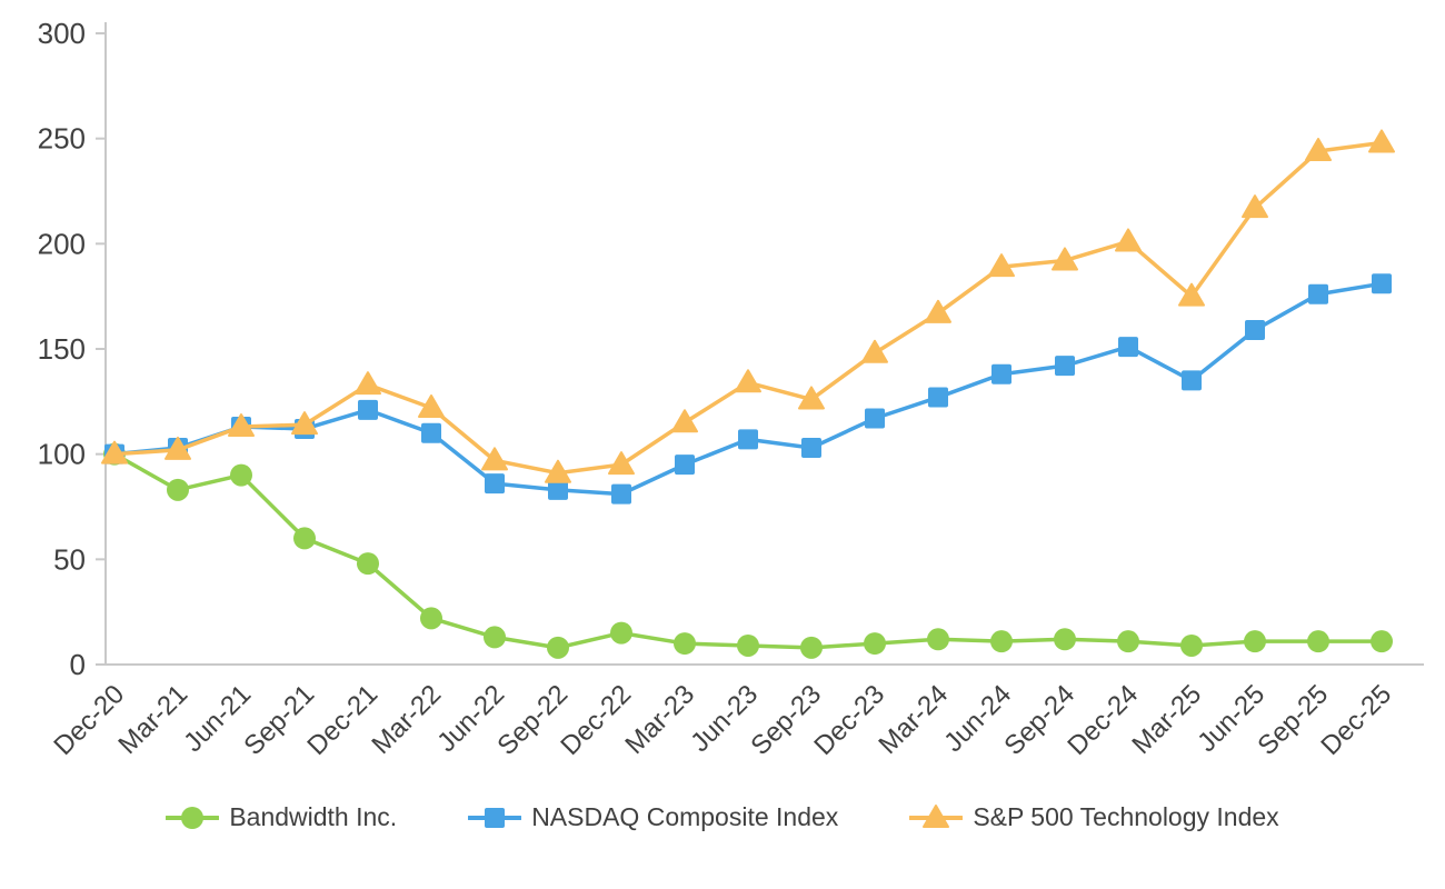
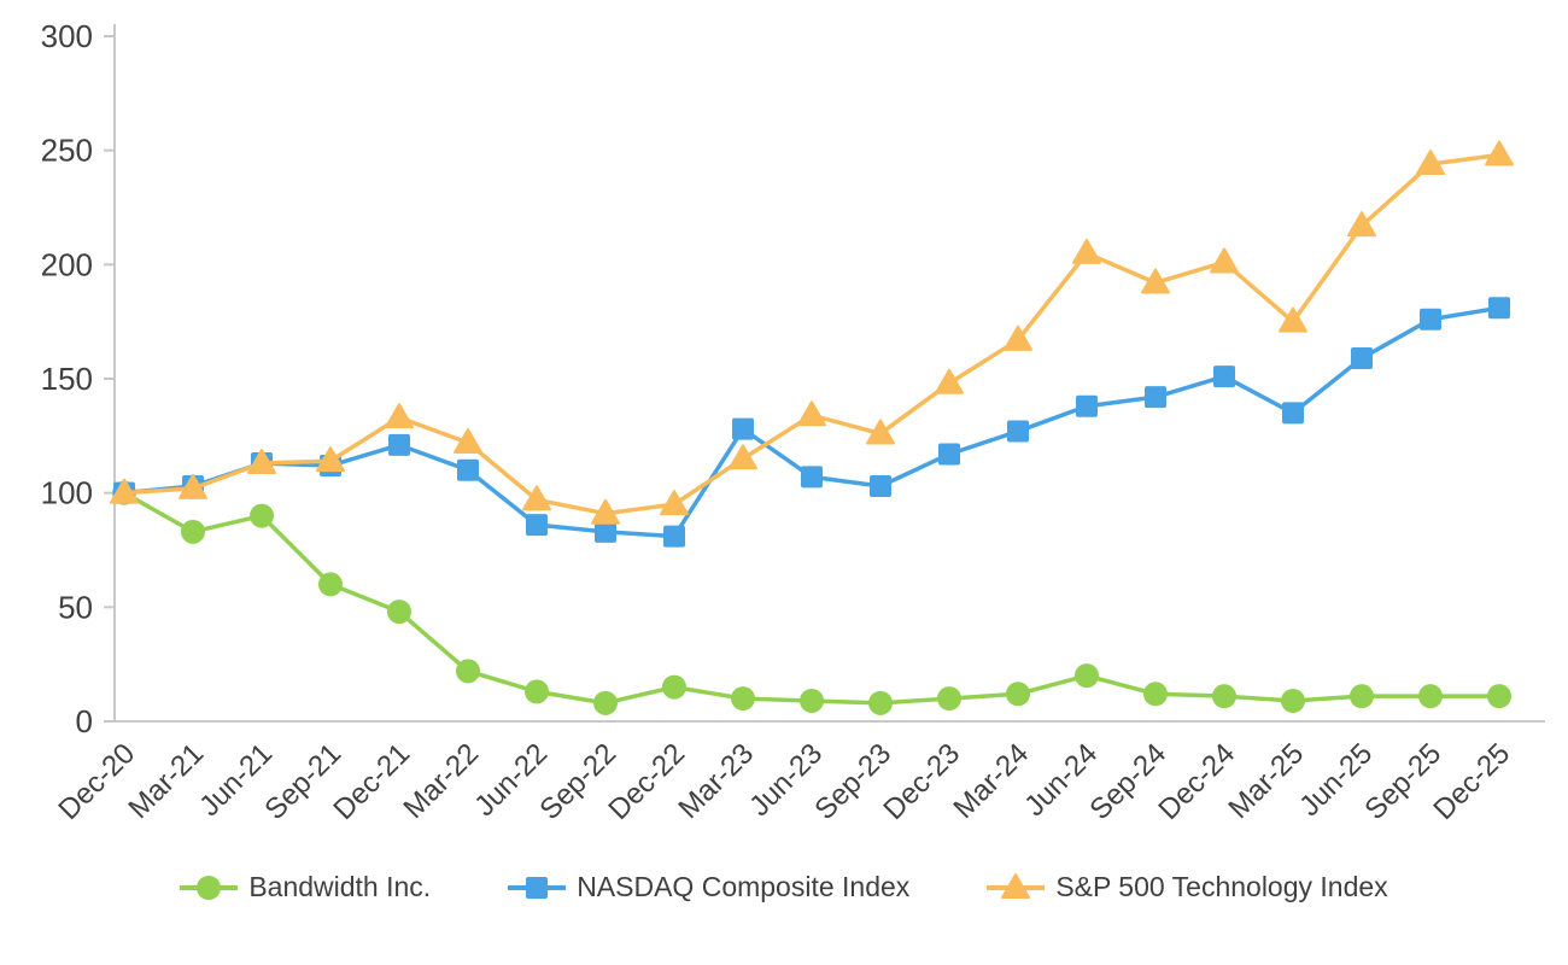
NASDAQ Composite Index/Mar-23: 95 -> 128
Bandwidth Inc./Jun-24: 11 -> 20
S&P 500 Technology Index/Jun-24: 189 -> 205
